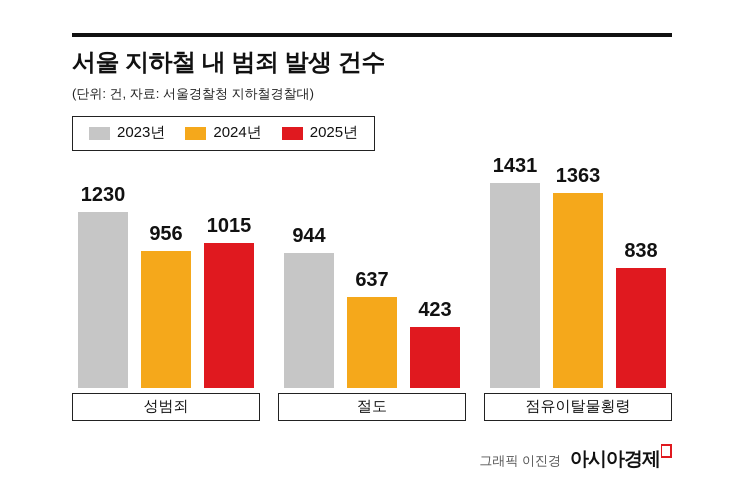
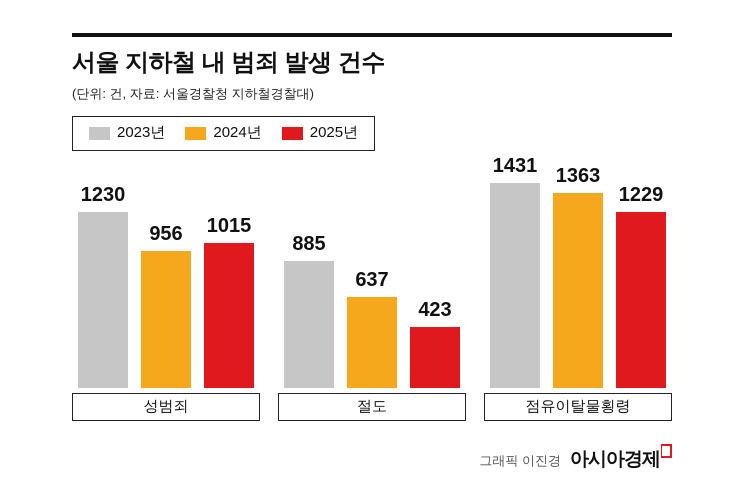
2023년/절도: 944 -> 885
2025년/점유이탈물횡령: 838 -> 1229
